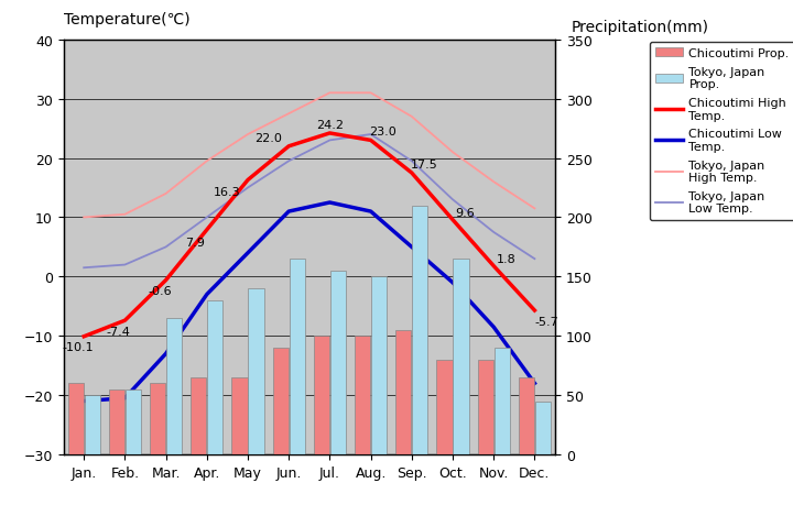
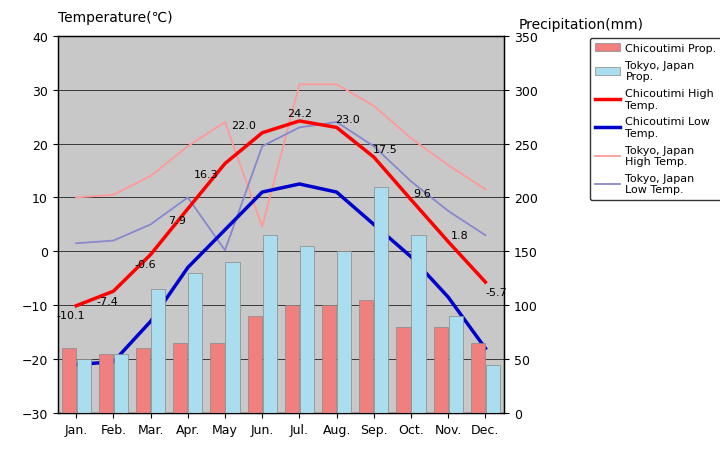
Tokyo, Japan Low Temp./May: 15.0 -> 0.2
Tokyo, Japan High Temp./Jun.: 27.5 -> 4.6
